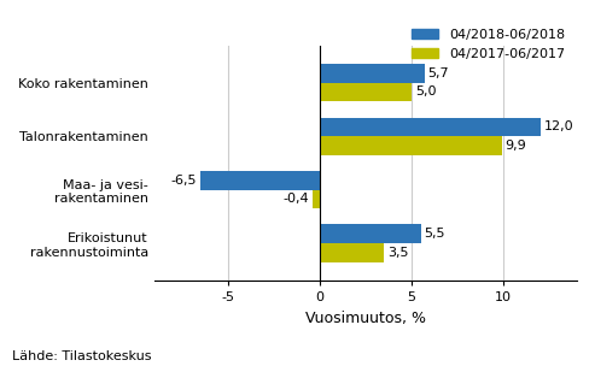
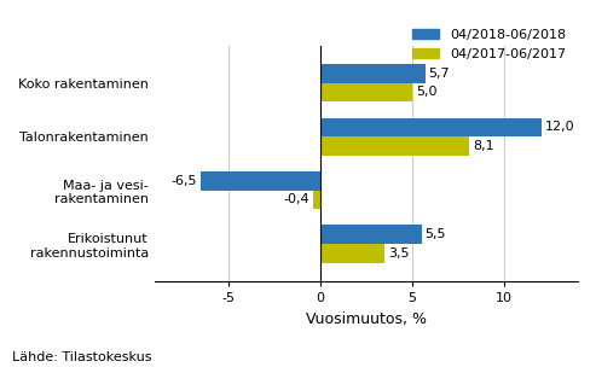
04/2017-06/2017/Talonrakentaminen: 9,9 -> 8,1
